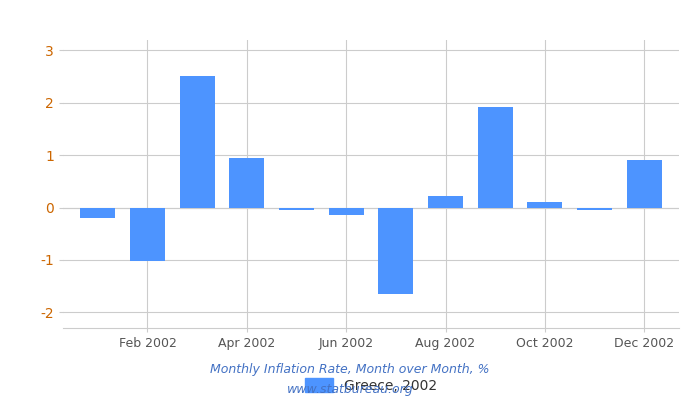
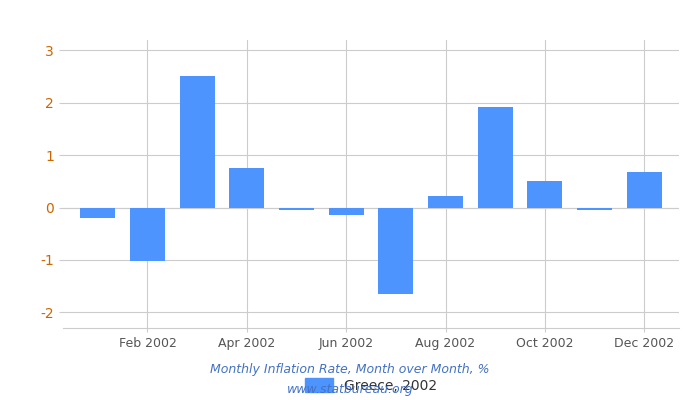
Apr 2002: 0.94 -> 0.75
Oct 2002: 0.10 -> 0.50
Dec 2002: 0.90 -> 0.68
